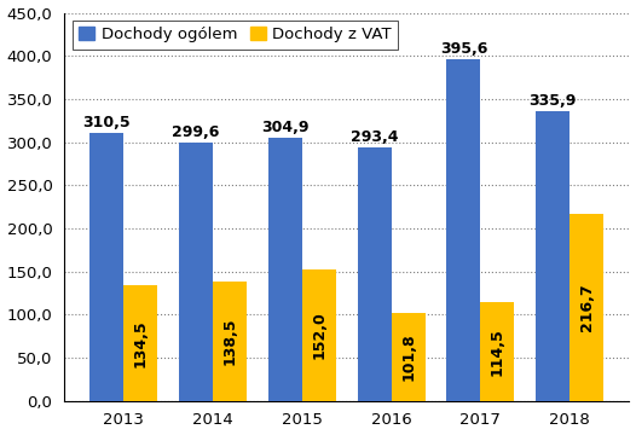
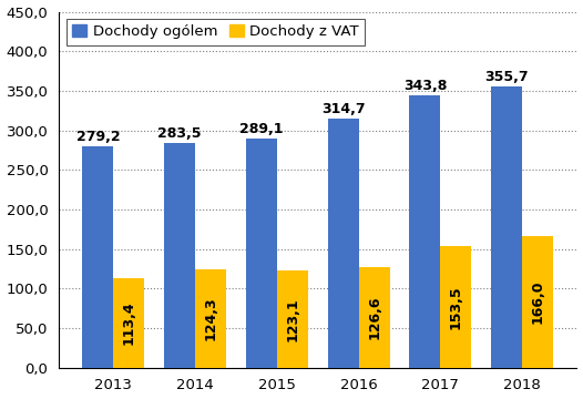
Dochody ogólem/2013: 310,5 -> 279,2
Dochody z VAT/2013: 134,5 -> 113,4
Dochody ogólem/2014: 299,6 -> 283,5
Dochody z VAT/2014: 138,5 -> 124,3
Dochody ogólem/2015: 304,9 -> 289,1
Dochody z VAT/2015: 152,0 -> 123,1
Dochody ogólem/2016: 293,4 -> 314,7
Dochody z VAT/2016: 101,8 -> 126,6
Dochody ogólem/2017: 395,6 -> 343,8
Dochody z VAT/2017: 114,5 -> 153,5
Dochody ogólem/2018: 335,9 -> 355,7
Dochody z VAT/2018: 216,7 -> 166,0
